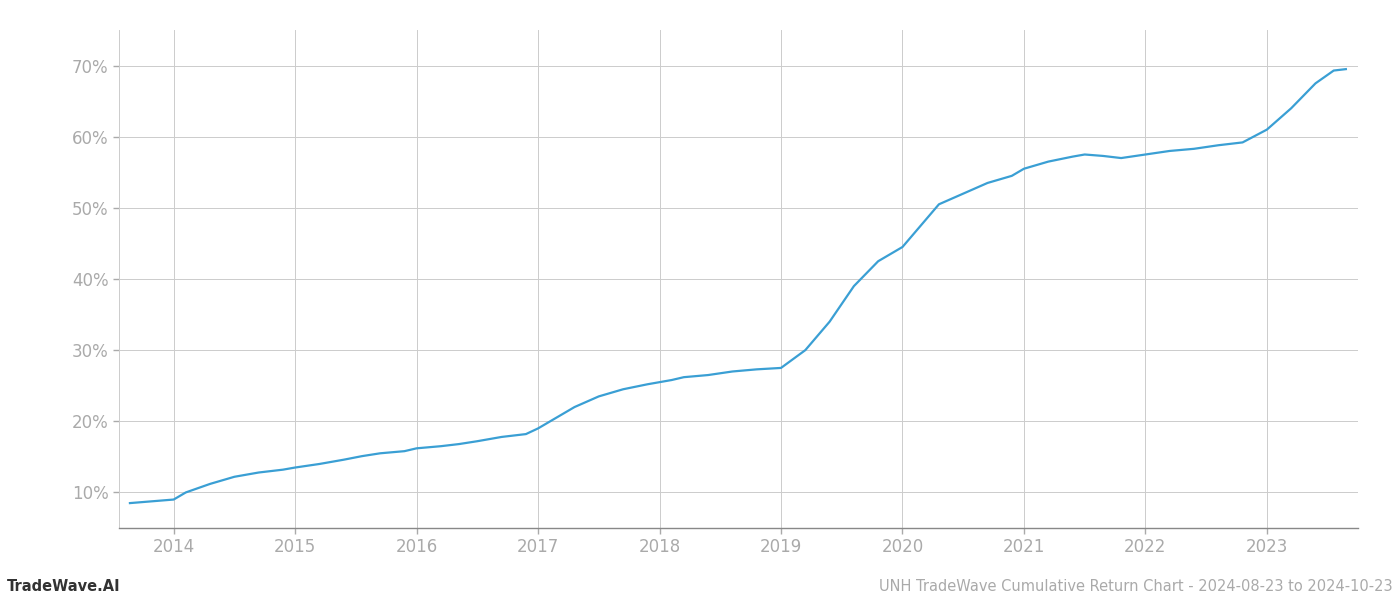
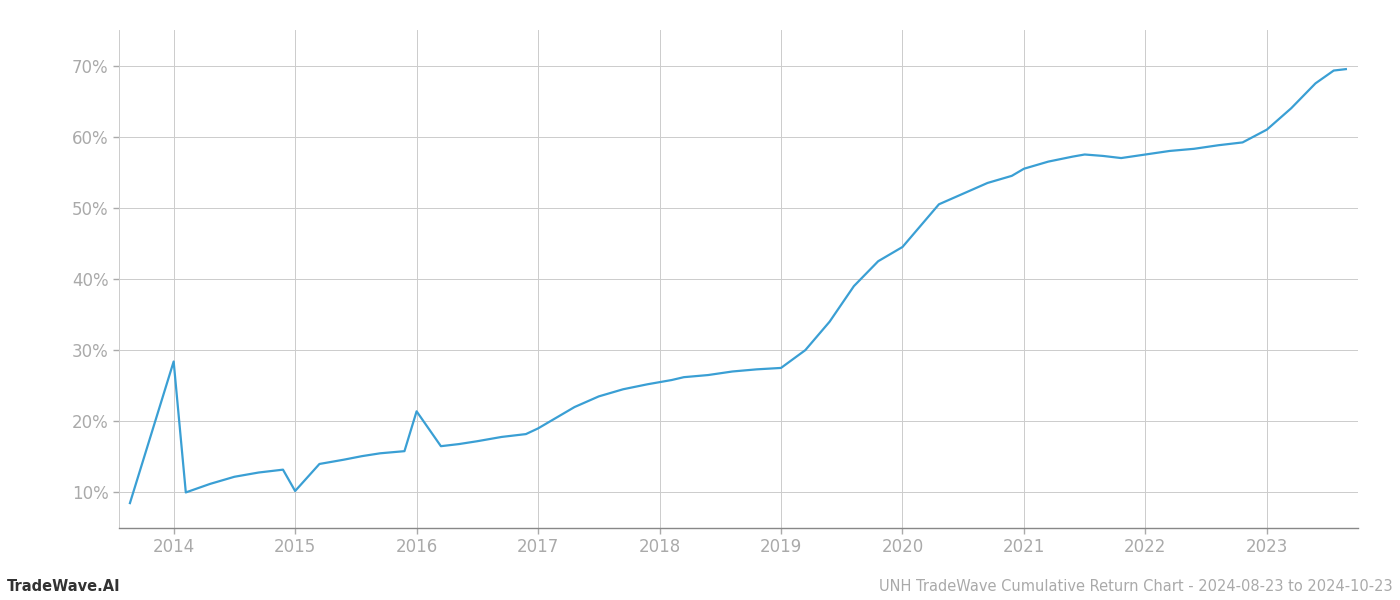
2014: 9.0% -> 28.4%
2015: 13.5% -> 10.2%
2016: 16.2% -> 21.4%
